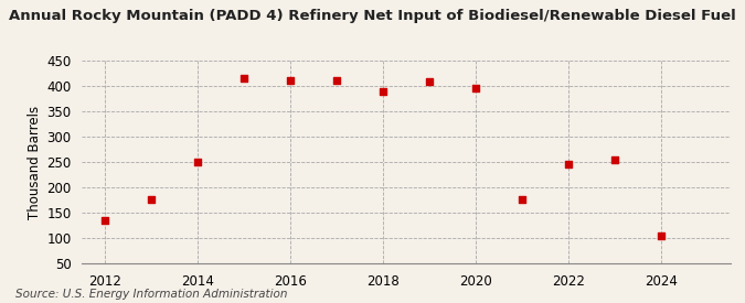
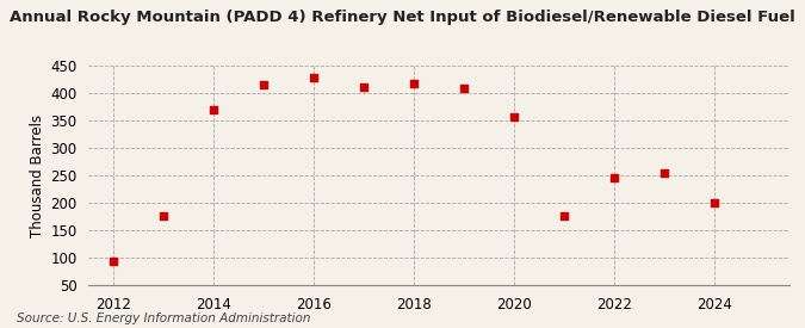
2012: 135 -> 93
2014: 250 -> 370
2016: 410 -> 428
2018: 390 -> 418
2020: 395 -> 357
2024: 105 -> 201
